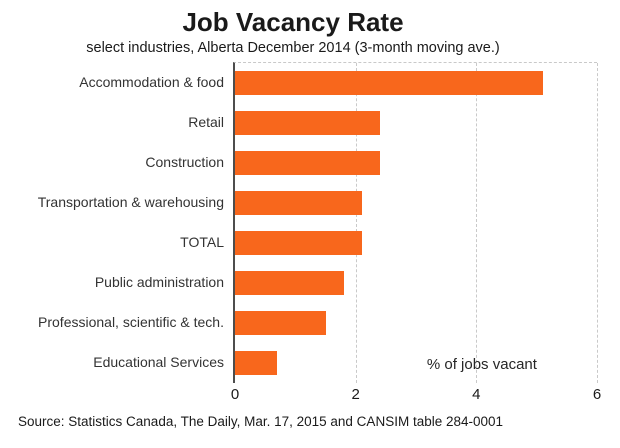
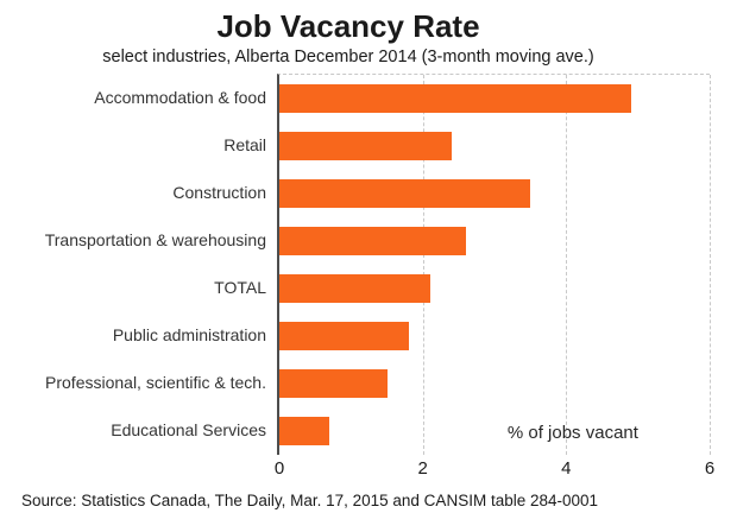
Accommodation & food: 5.1 -> 4.9
Construction: 2.4 -> 3.5
Transportation & warehousing: 2.1 -> 2.6
